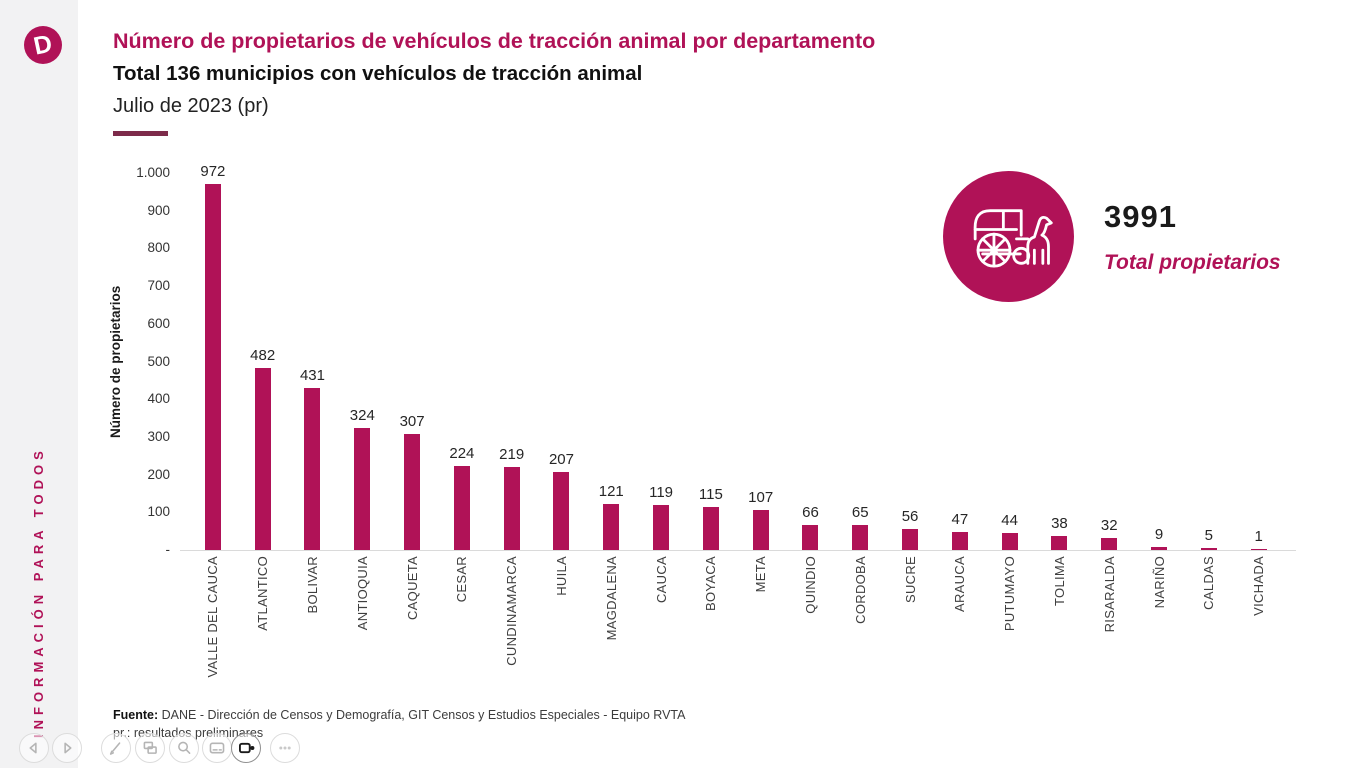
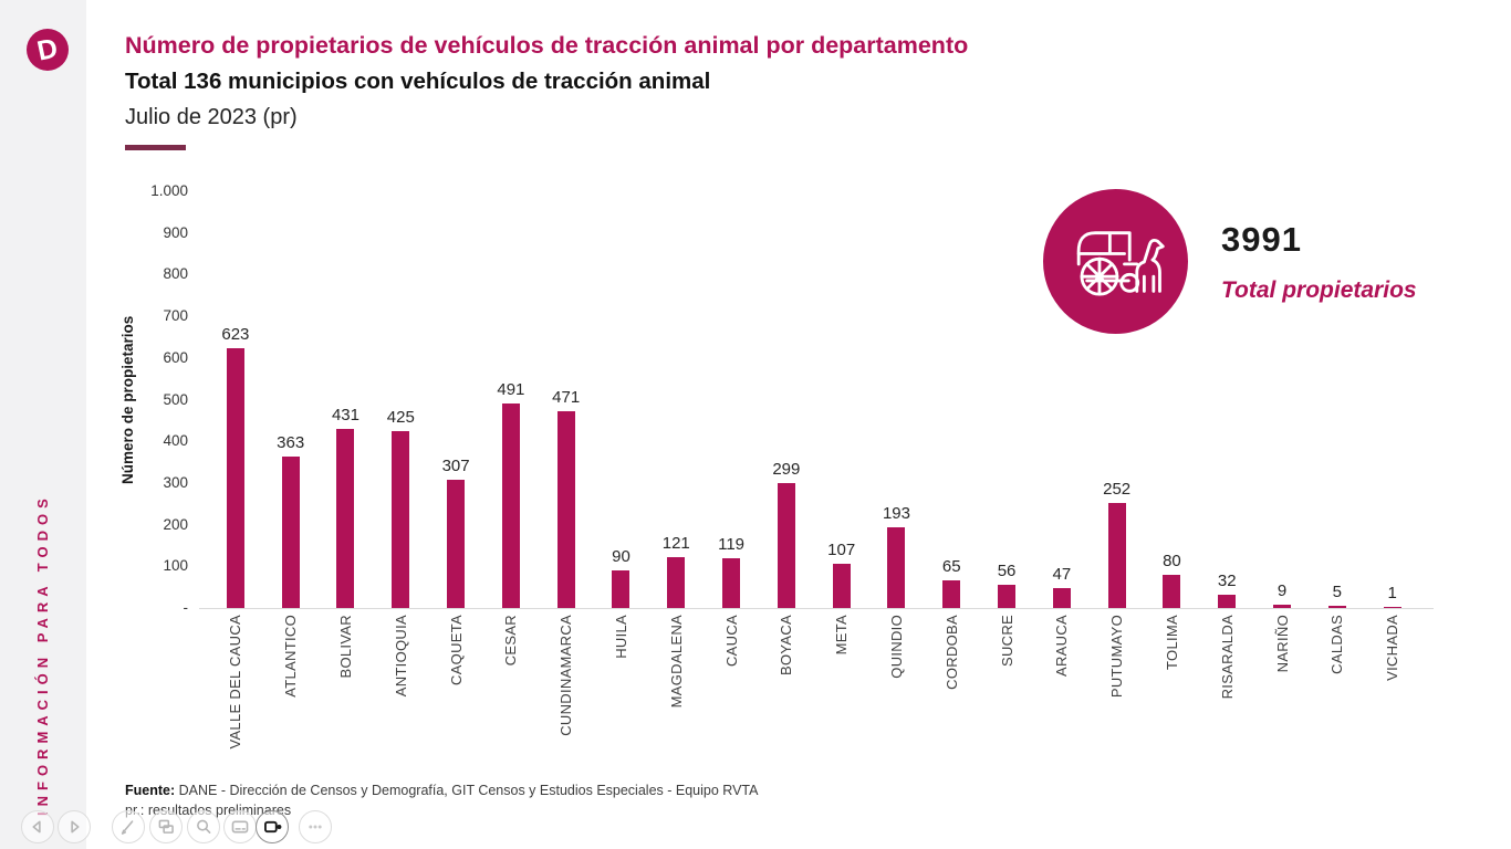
VALLE DEL CAUCA: 972 -> 623
ATLANTICO: 482 -> 363
ANTIOQUIA: 324 -> 425
CESAR: 224 -> 491
CUNDINAMARCA: 219 -> 471
HUILA: 207 -> 90
BOYACA: 115 -> 299
QUINDIO: 66 -> 193
PUTUMAYO: 44 -> 252
TOLIMA: 38 -> 80
